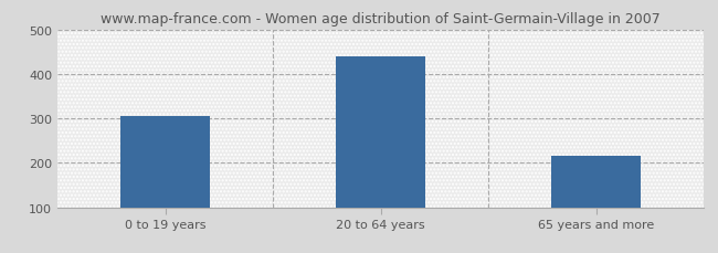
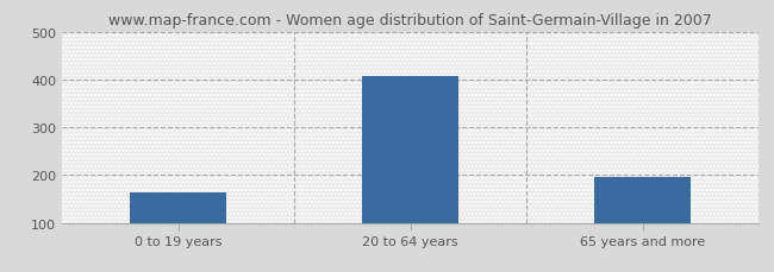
0 to 19 years: 305 -> 163
20 to 64 years: 440 -> 407
65 years and more: 215 -> 197
